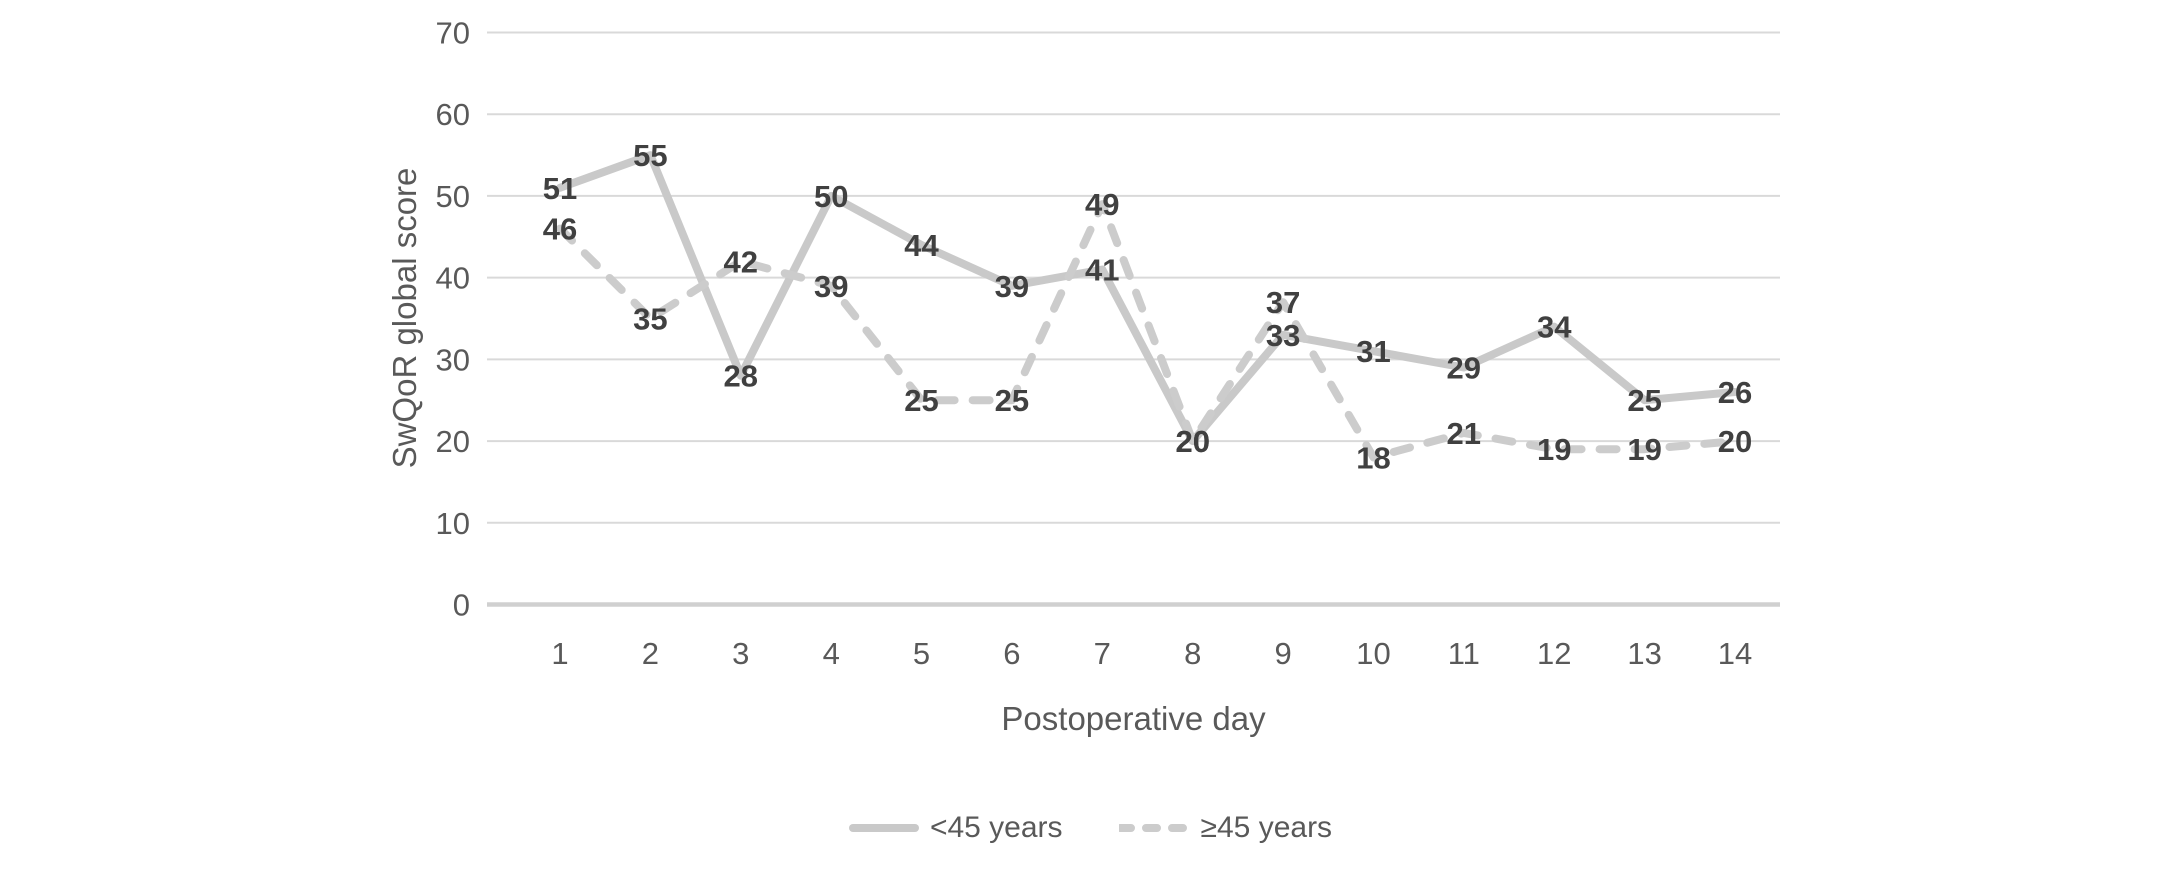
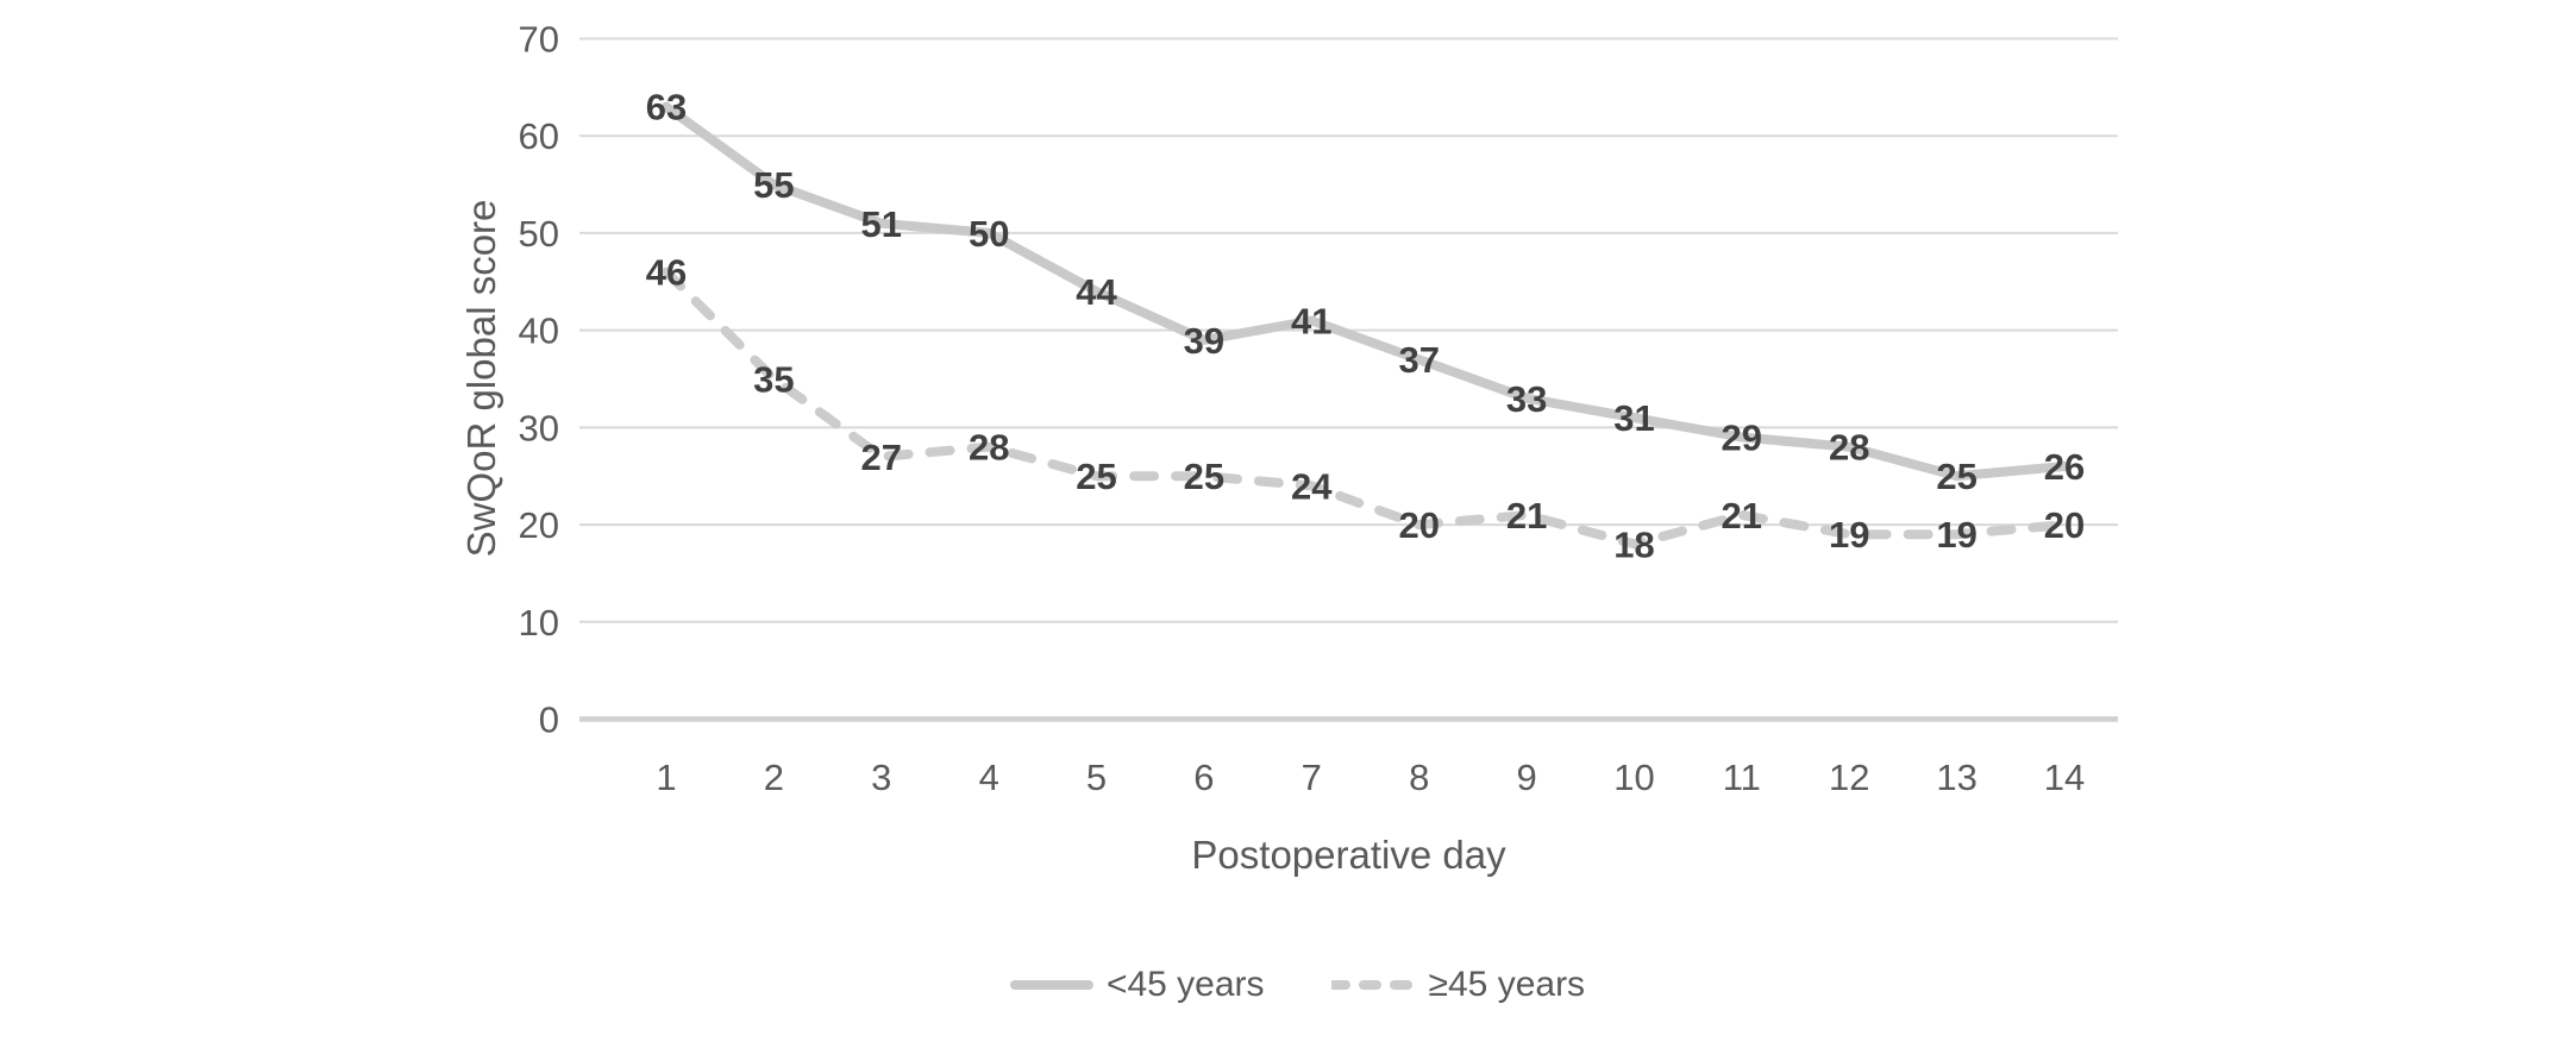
<45 years/1: 51 -> 63
<45 years/3: 28 -> 51
≥45 years/3: 42 -> 27
≥45 years/4: 39 -> 28
≥45 years/7: 49 -> 24
<45 years/8: 20 -> 37
≥45 years/9: 37 -> 21
<45 years/12: 34 -> 28
